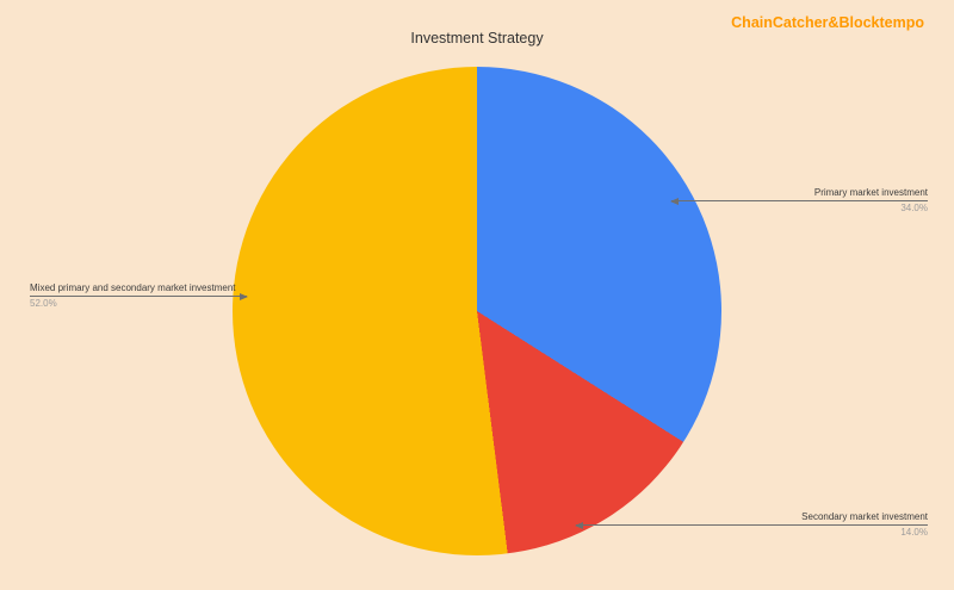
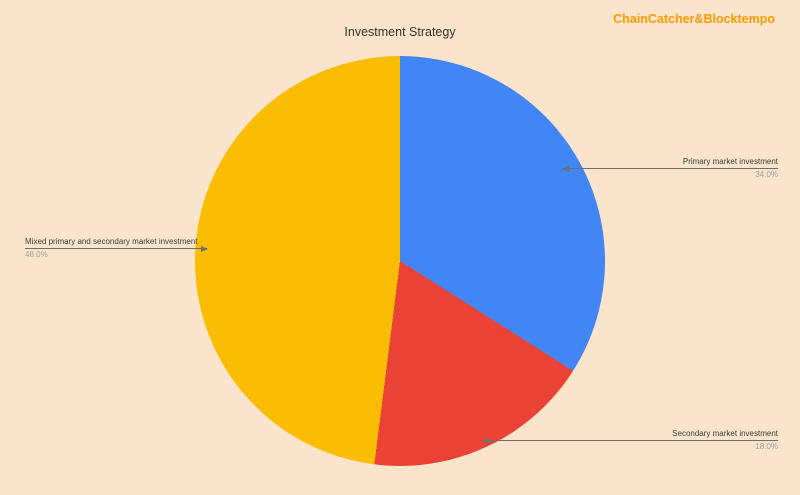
Secondary market investment: 14.0% -> 18.0%
Mixed primary and secondary market investment: 52.0% -> 48.0%
